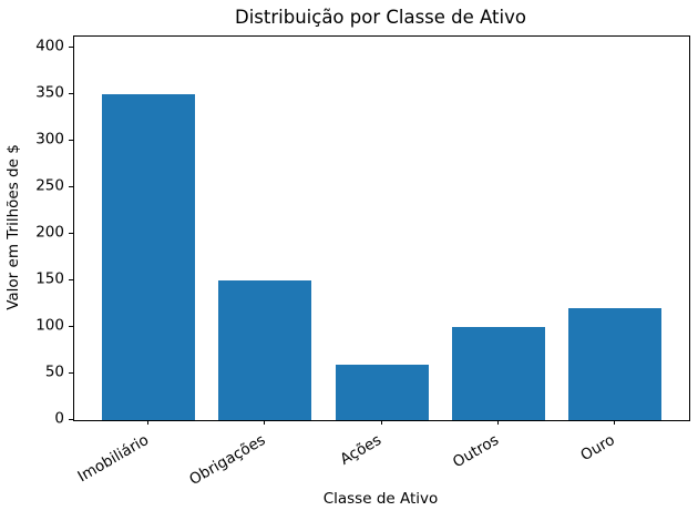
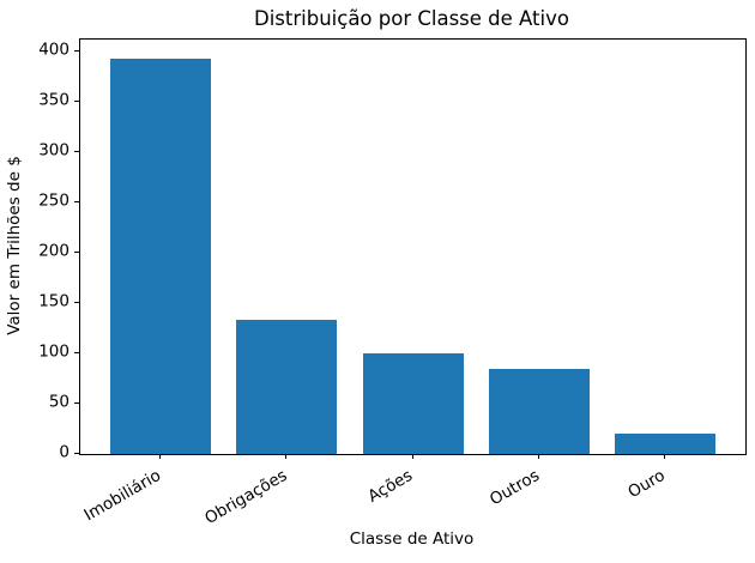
Imobiliário: 350 -> 390
Obrigações: 150 -> 130
Ações: 60 -> 100
Outros: 100 -> 80
Ouro: 120 -> 20
